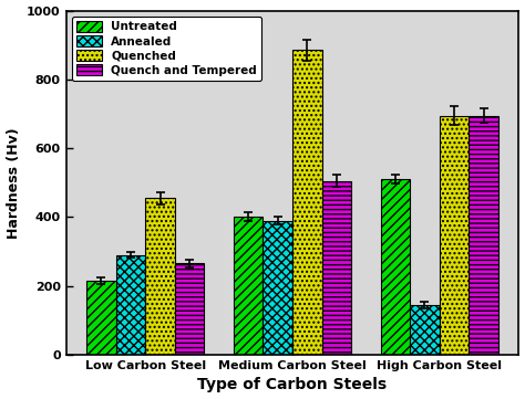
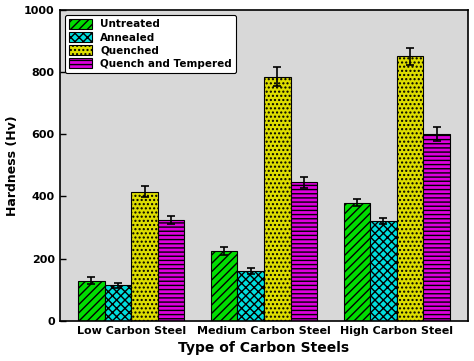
Untreated/Low Carbon Steel: 215 -> 130
Annealed/Low Carbon Steel: 290 -> 115
Quenched/Low Carbon Steel: 455 -> 415
Quench and Tempered/Low Carbon Steel: 265 -> 325
Untreated/Medium Carbon Steel: 400 -> 225
Annealed/Medium Carbon Steel: 390 -> 160
Quenched/Medium Carbon Steel: 885 -> 785
Quench and Tempered/Medium Carbon Steel: 505 -> 445
Untreated/High Carbon Steel: 510 -> 380
Annealed/High Carbon Steel: 145 -> 320
Quenched/High Carbon Steel: 695 -> 850
Quench and Tempered/High Carbon Steel: 695 -> 600
